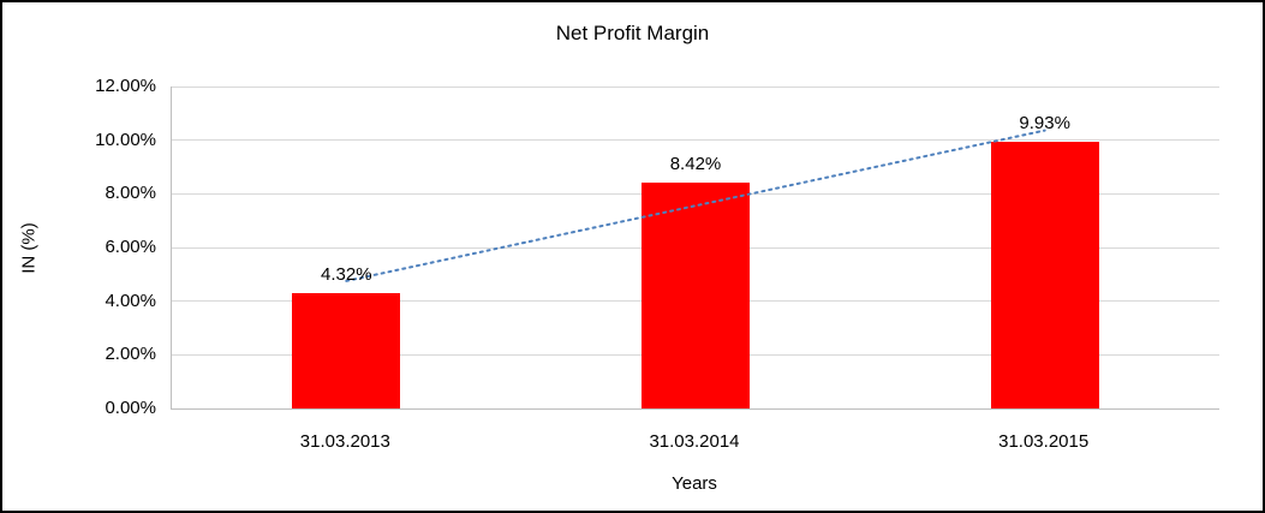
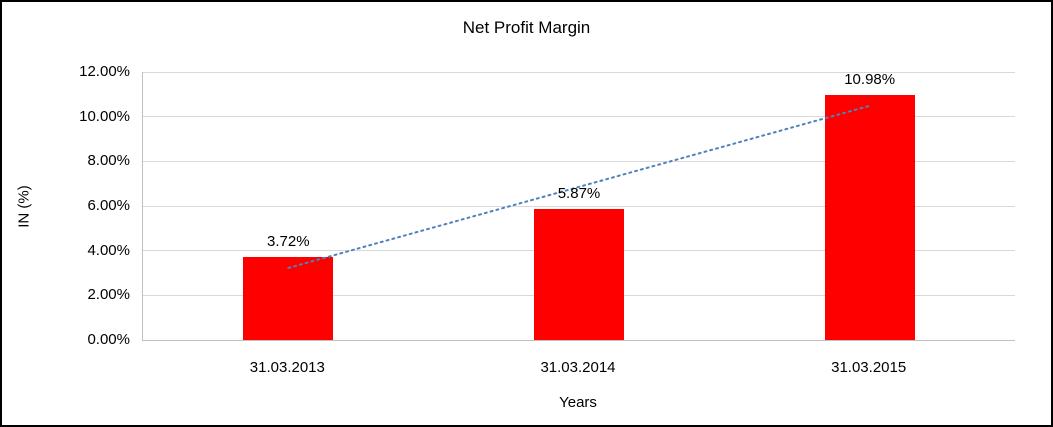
31.03.2013: 4.32% -> 3.72%
31.03.2014: 8.42% -> 5.87%
31.03.2015: 9.93% -> 10.98%
